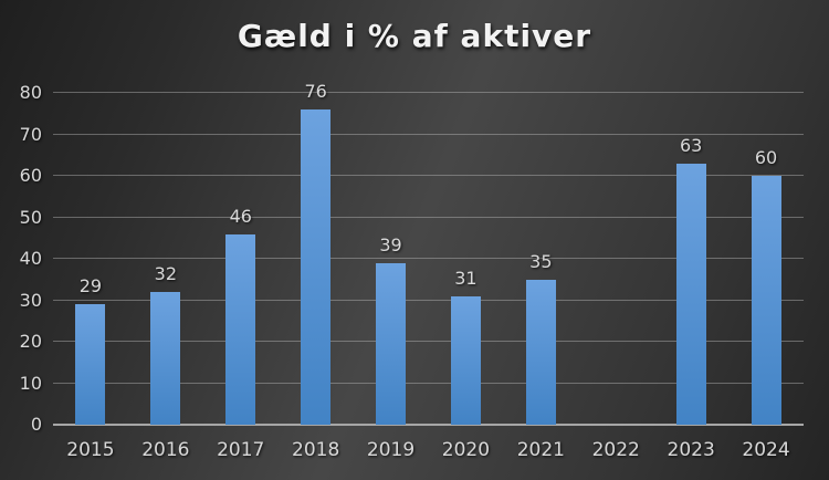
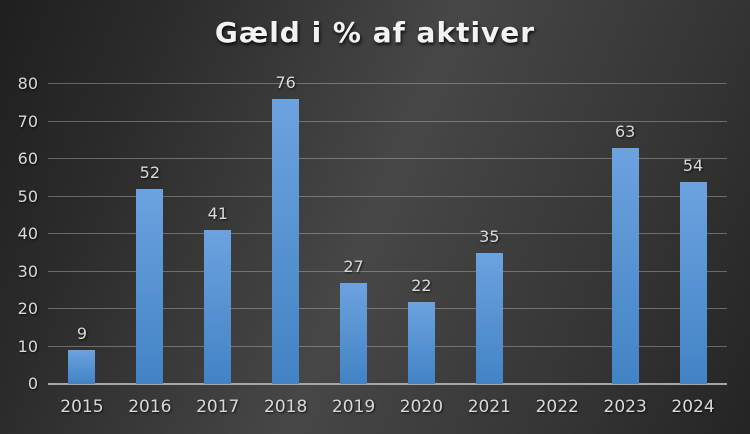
2015: 29 -> 9
2016: 32 -> 52
2017: 46 -> 41
2019: 39 -> 27
2020: 31 -> 22
2024: 60 -> 54
